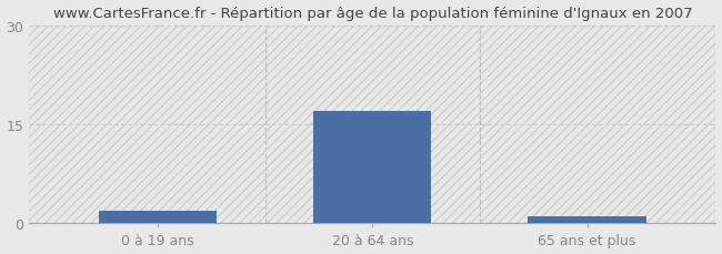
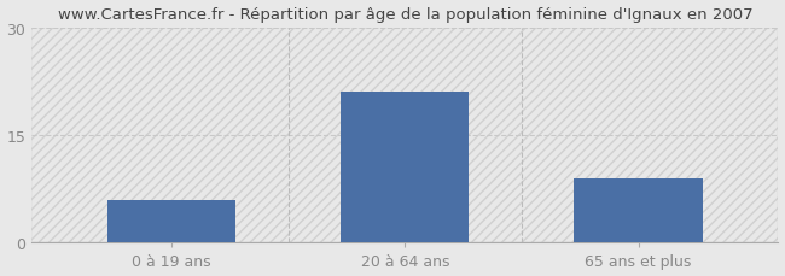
0 à 19 ans: 2 -> 6
20 à 64 ans: 17 -> 21
65 ans et plus: 1 -> 9
